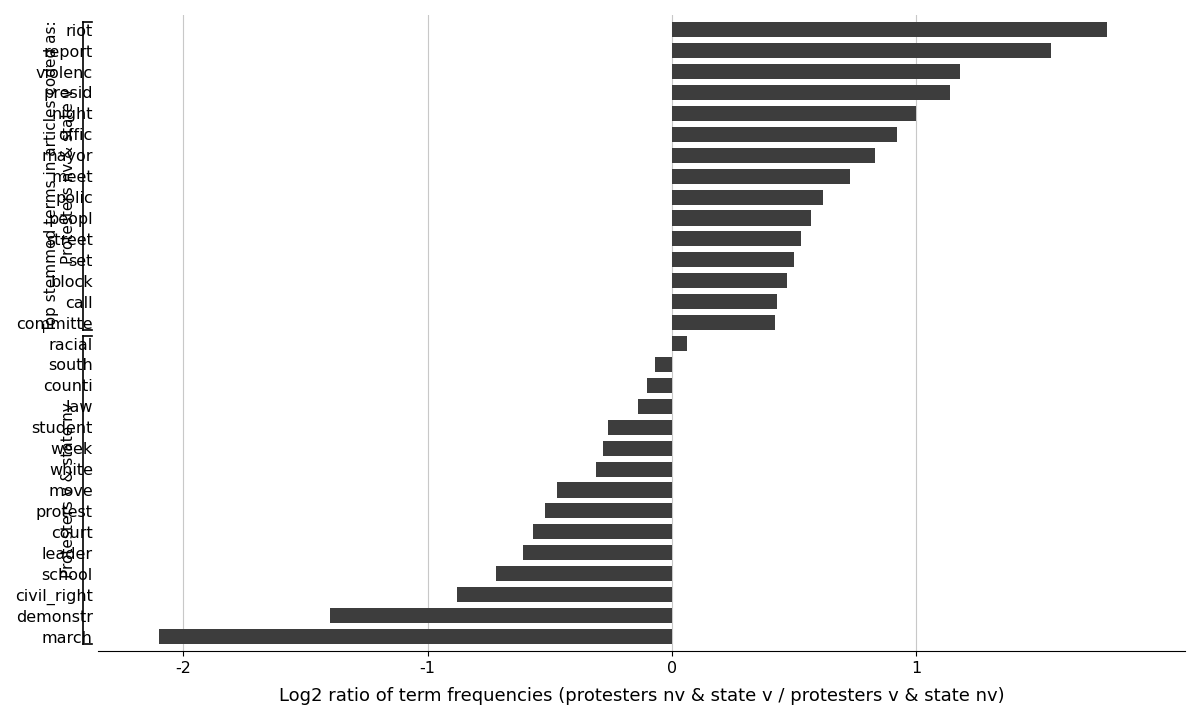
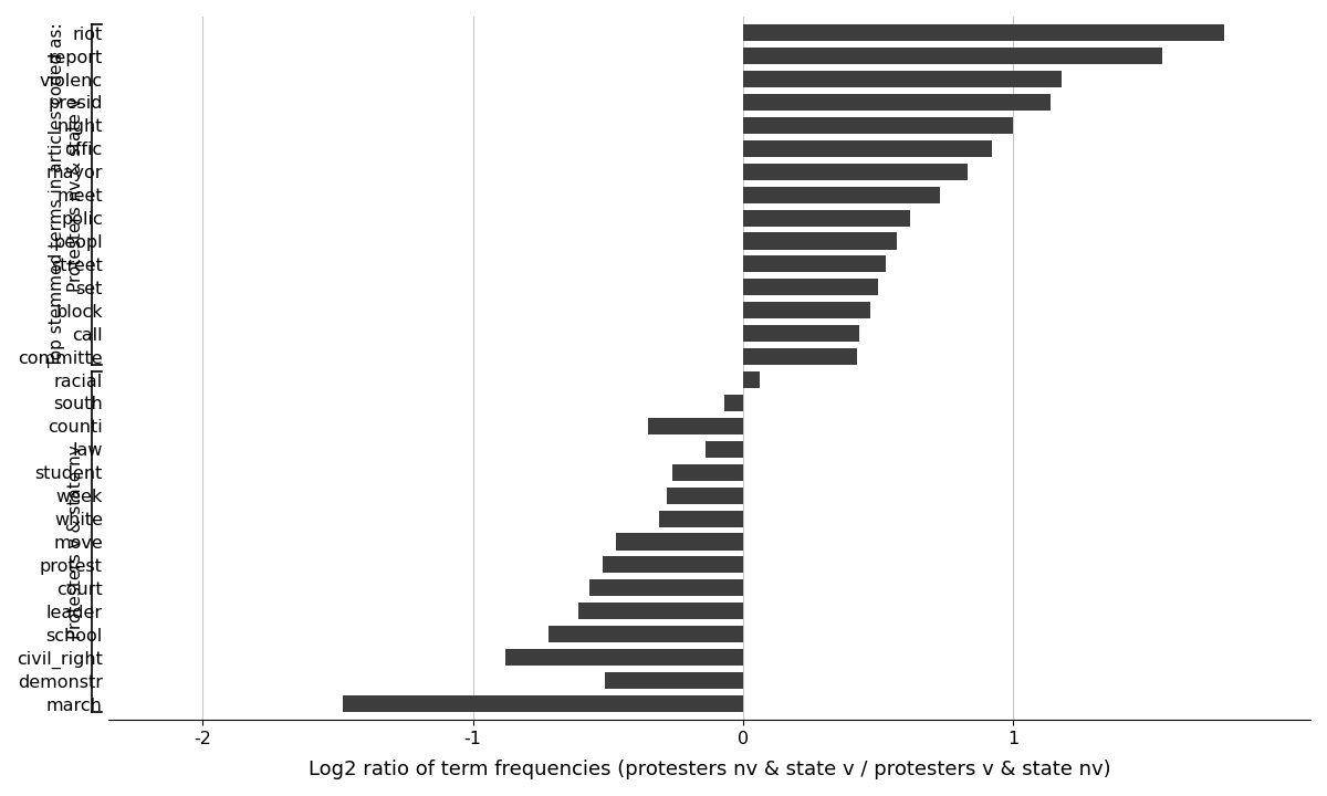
counti: -0.10 -> -0.35
demonstr: -1.40 -> -0.51
march: -2.10 -> -1.48
